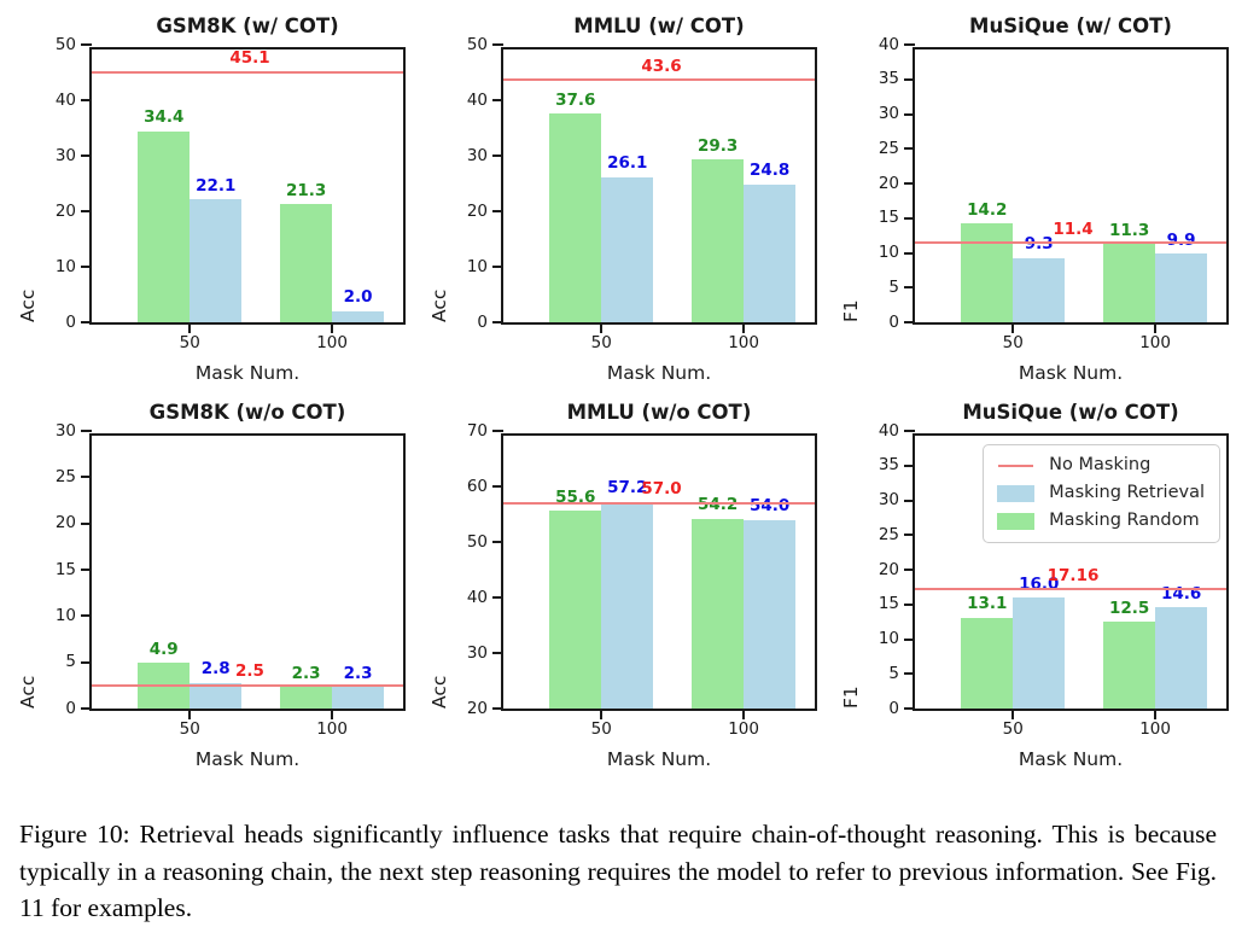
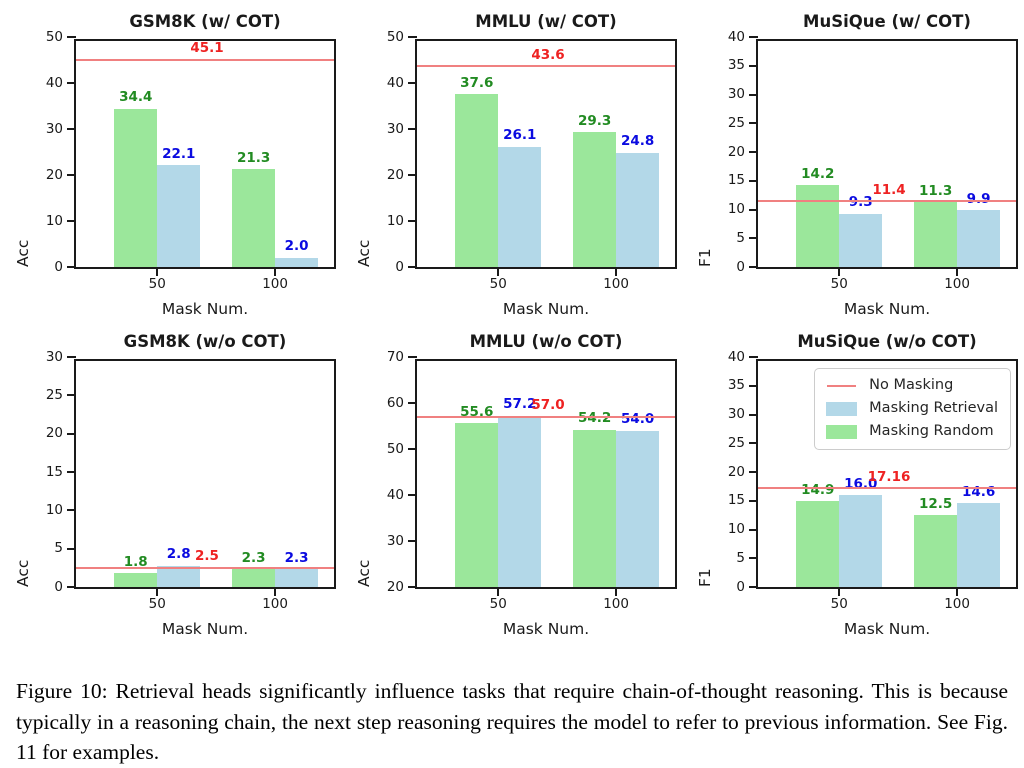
GSM8K (w/o COT)/Masking Random/50: 4.9 -> 1.8
MuSiQue (w/o COT)/Masking Random/50: 13.1 -> 14.9
